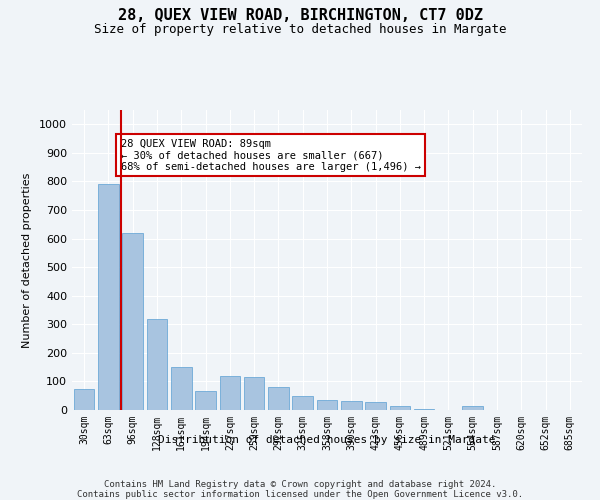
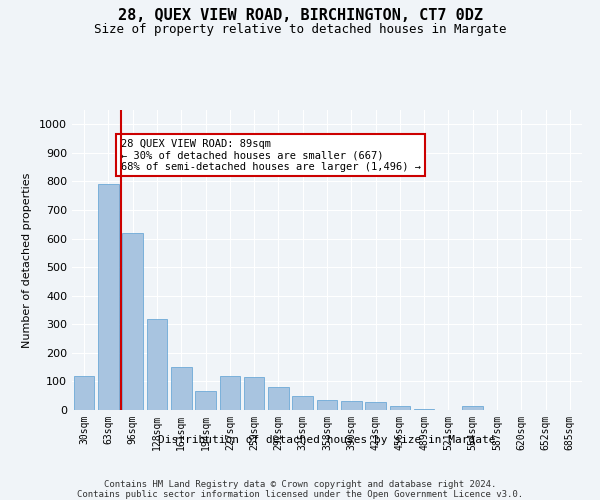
30sqm: 75 -> 120
